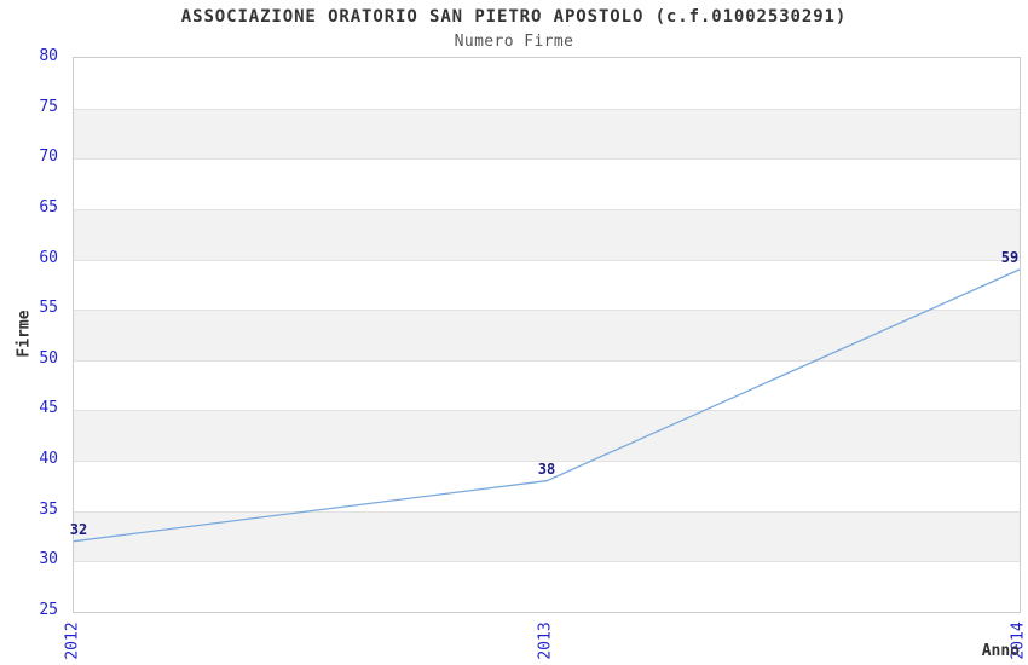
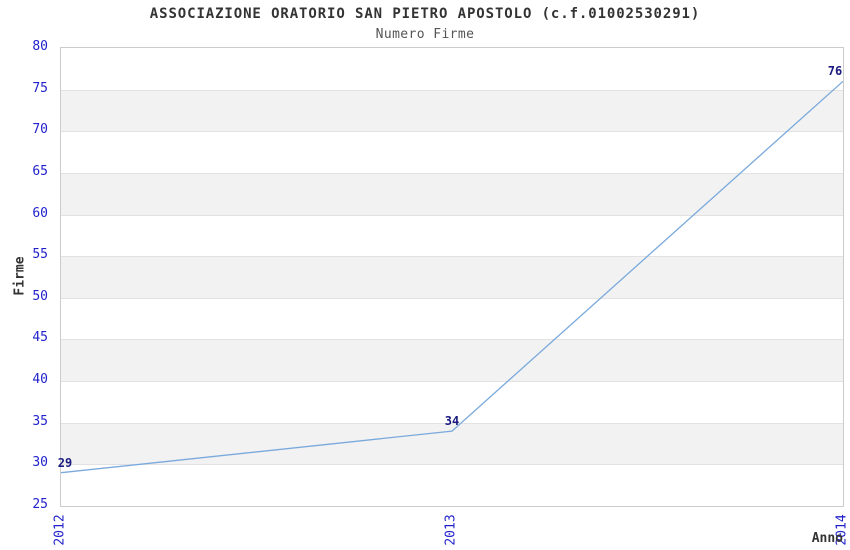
2012: 32 -> 29
2013: 38 -> 34
2014: 59 -> 76
